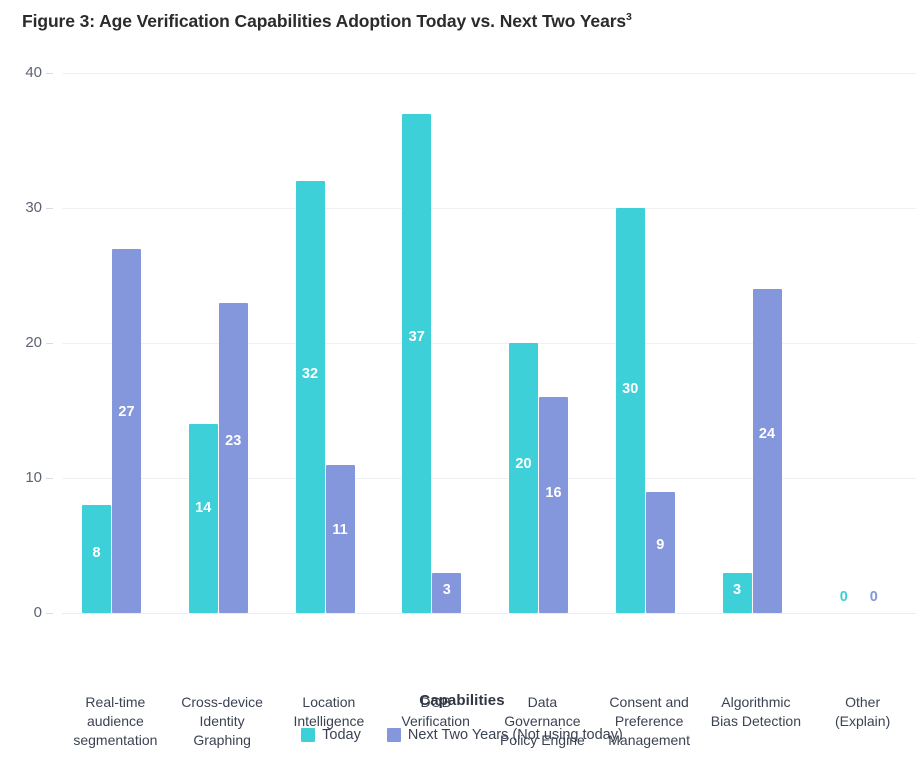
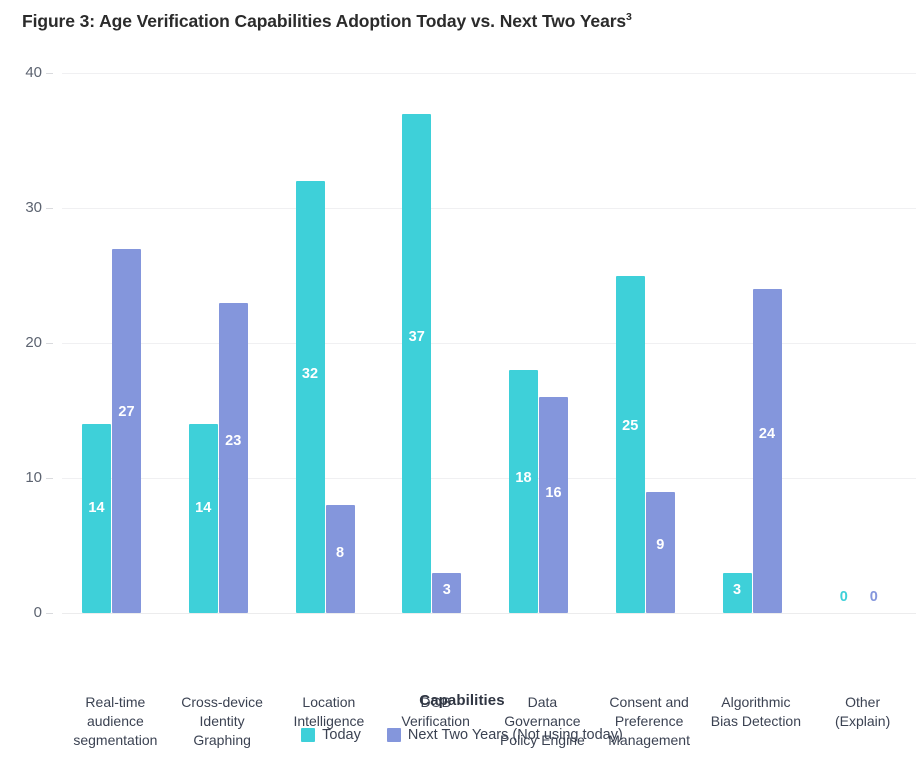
Today/Real-time audience segmentation: 8 -> 14
Next Two Years (Not using today)/Location Intelligence: 11 -> 8
Today/Data Governance Policy Engine: 20 -> 18
Today/Consent and Preference Management: 30 -> 25
